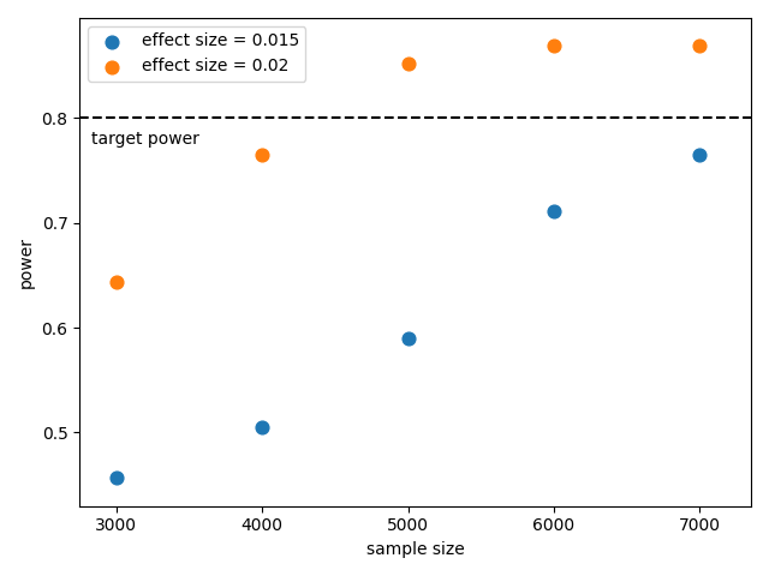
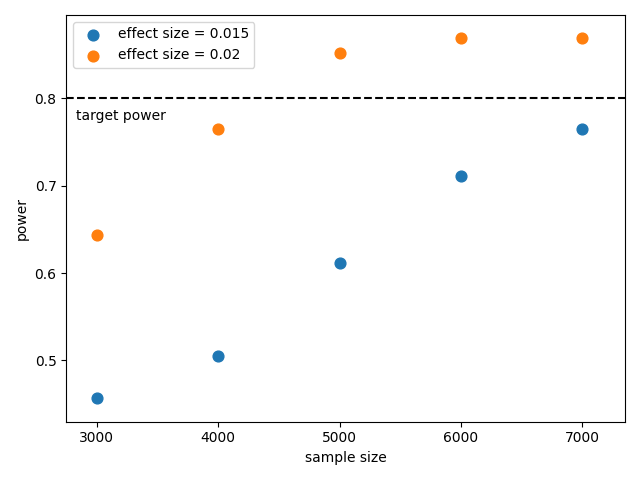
effect size = 0.015/5000: 0.590 -> 0.612
